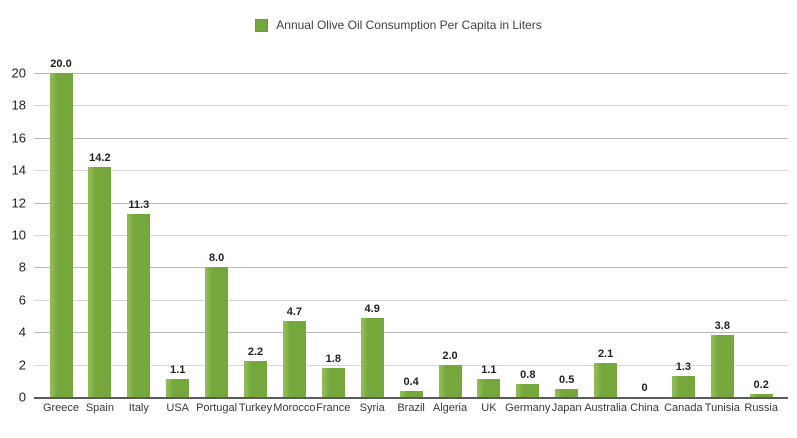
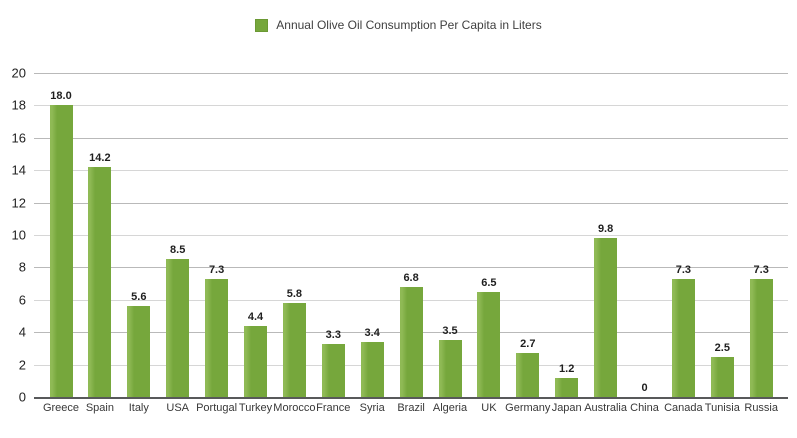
Greece: 20.0 -> 18.0
Italy: 11.3 -> 5.6
USA: 1.1 -> 8.5
Portugal: 8.0 -> 7.3
Turkey: 2.2 -> 4.4
Morocco: 4.7 -> 5.8
France: 1.8 -> 3.3
Syria: 4.9 -> 3.4
Brazil: 0.4 -> 6.8
Algeria: 2.0 -> 3.5
UK: 1.1 -> 6.5
Germany: 0.8 -> 2.7
Japan: 0.5 -> 1.2
Australia: 2.1 -> 9.8
Canada: 1.3 -> 7.3
Tunisia: 3.8 -> 2.5
Russia: 0.2 -> 7.3
